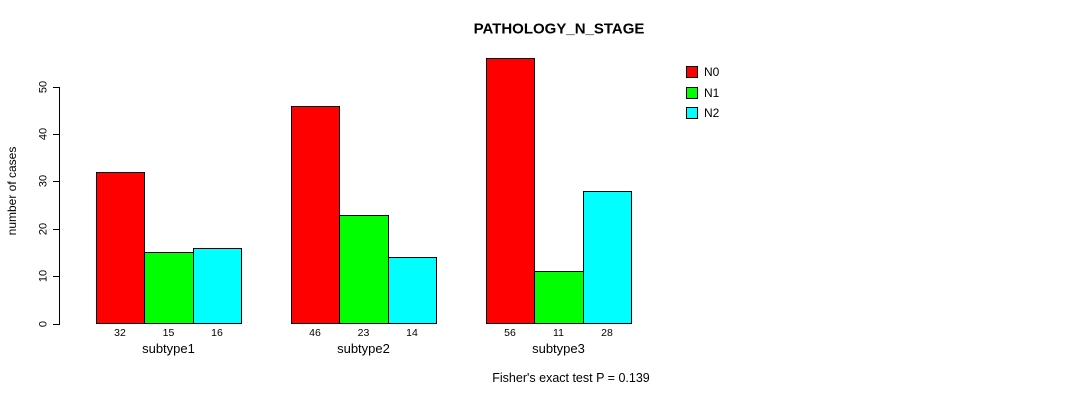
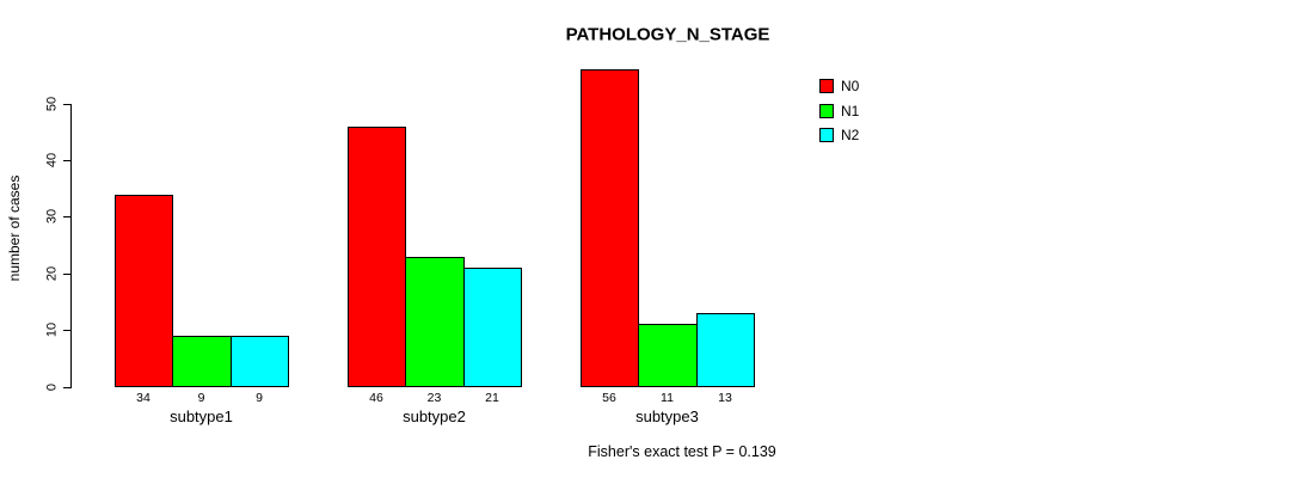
N0/subtype1: 32 -> 34
N1/subtype1: 15 -> 9
N2/subtype1: 16 -> 9
N2/subtype2: 14 -> 21
N2/subtype3: 28 -> 13
